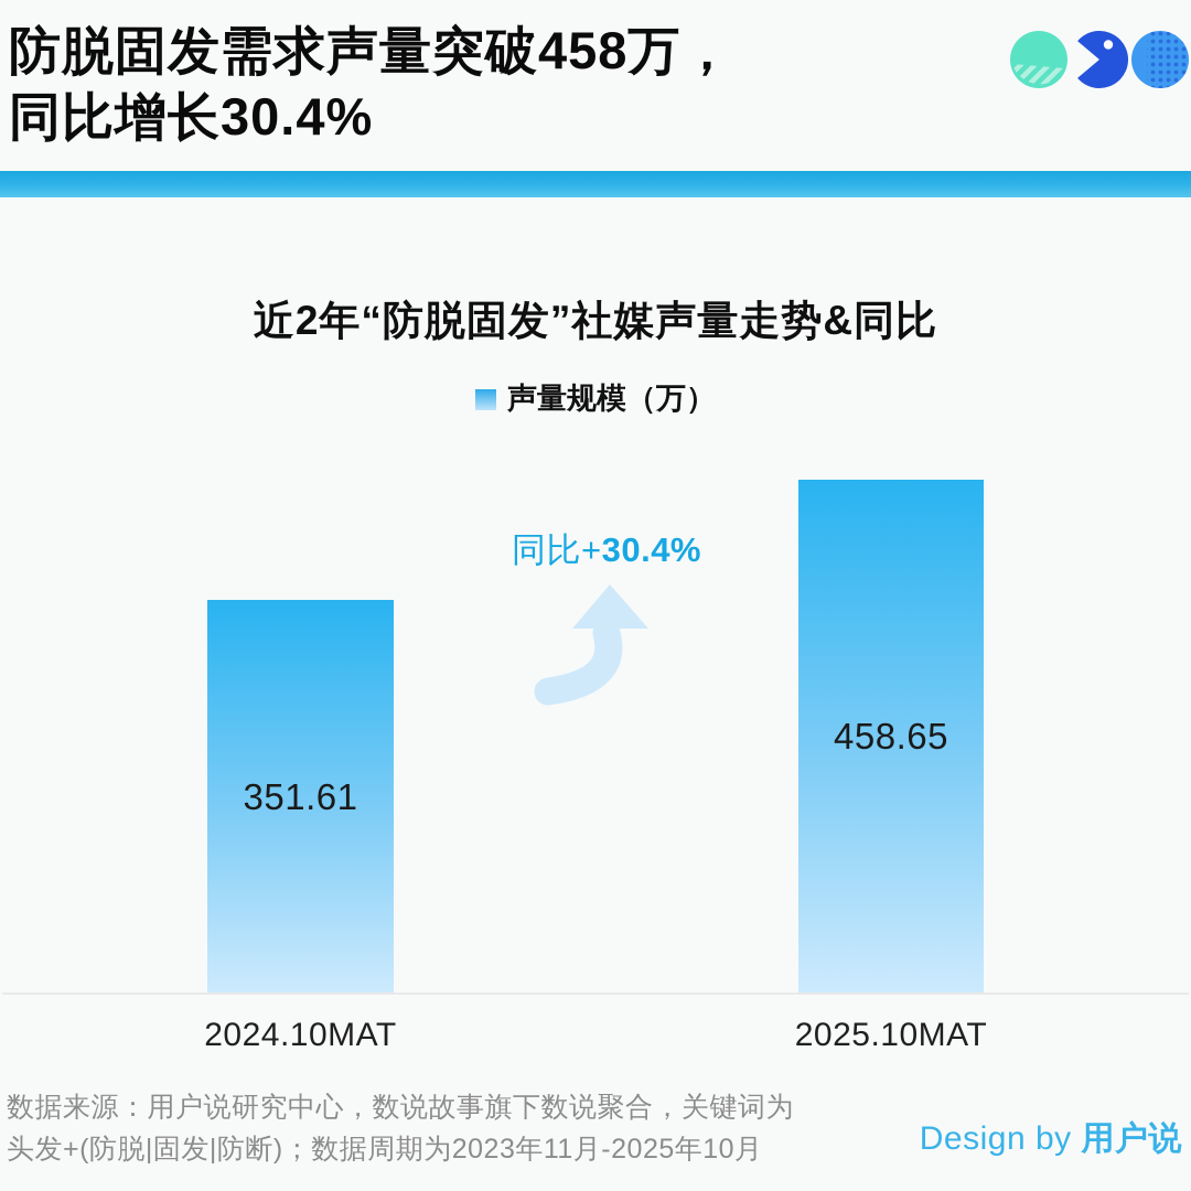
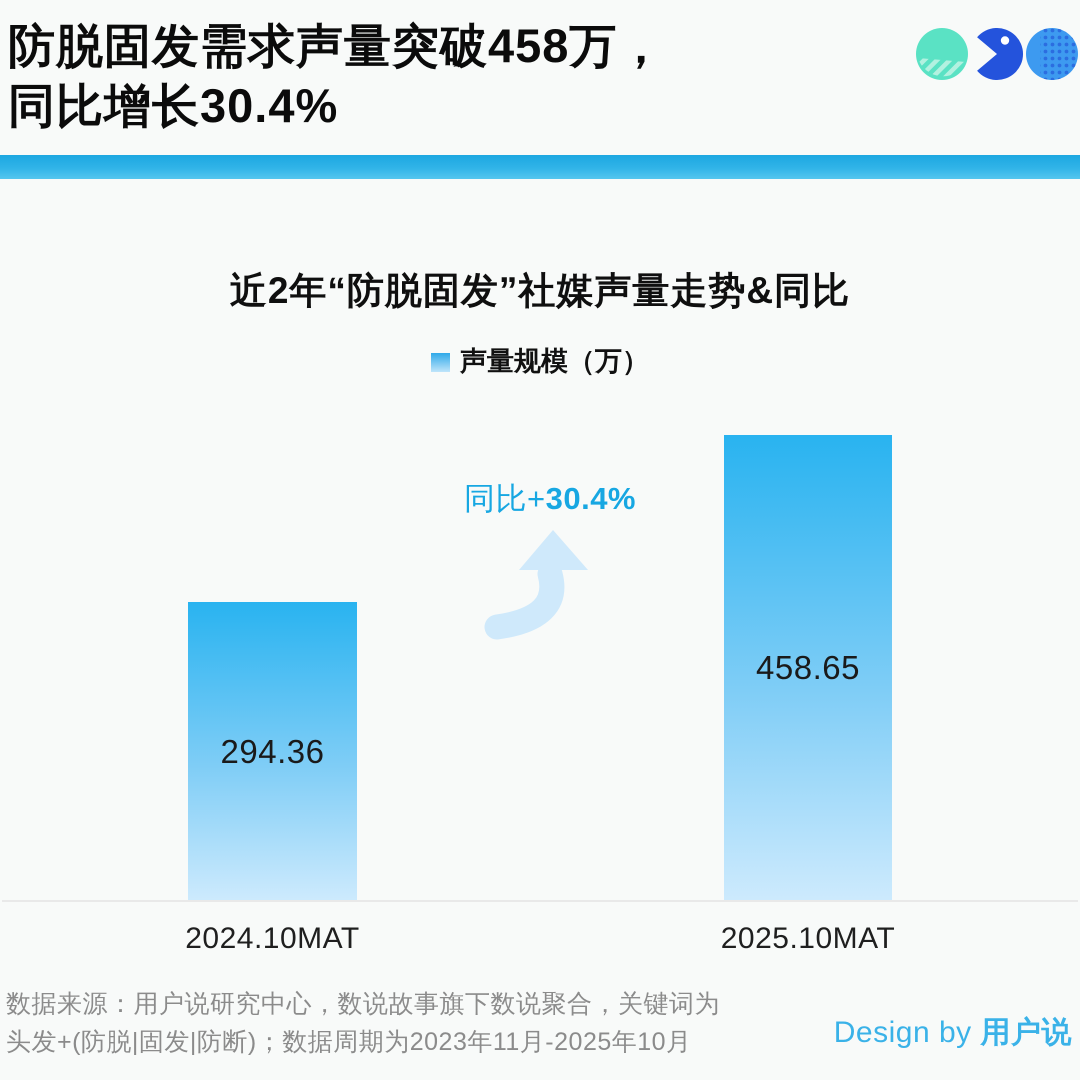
2024.10MAT: 351.61 -> 294.36
